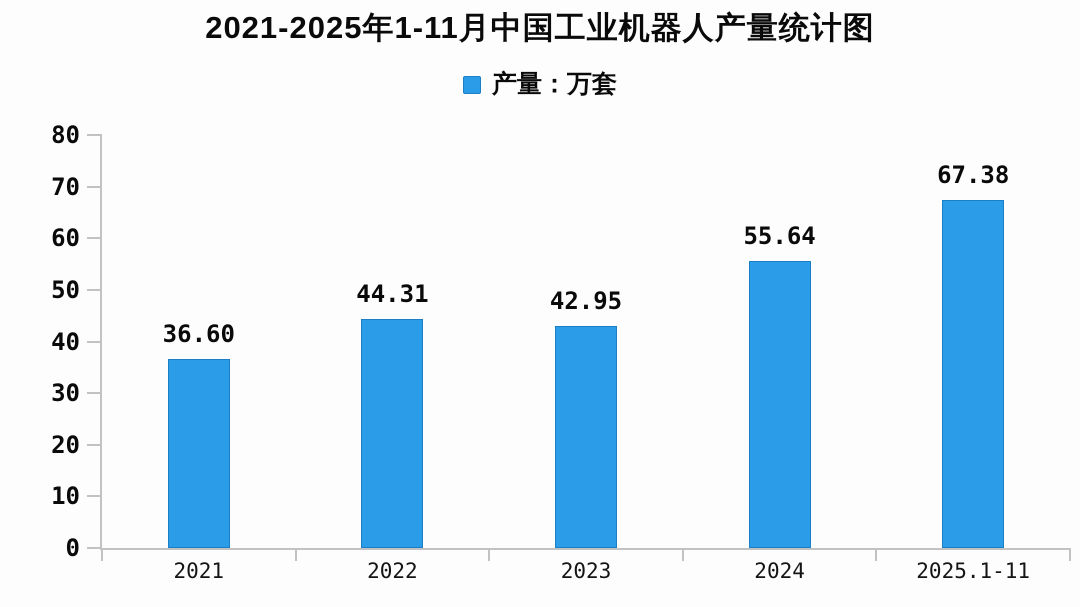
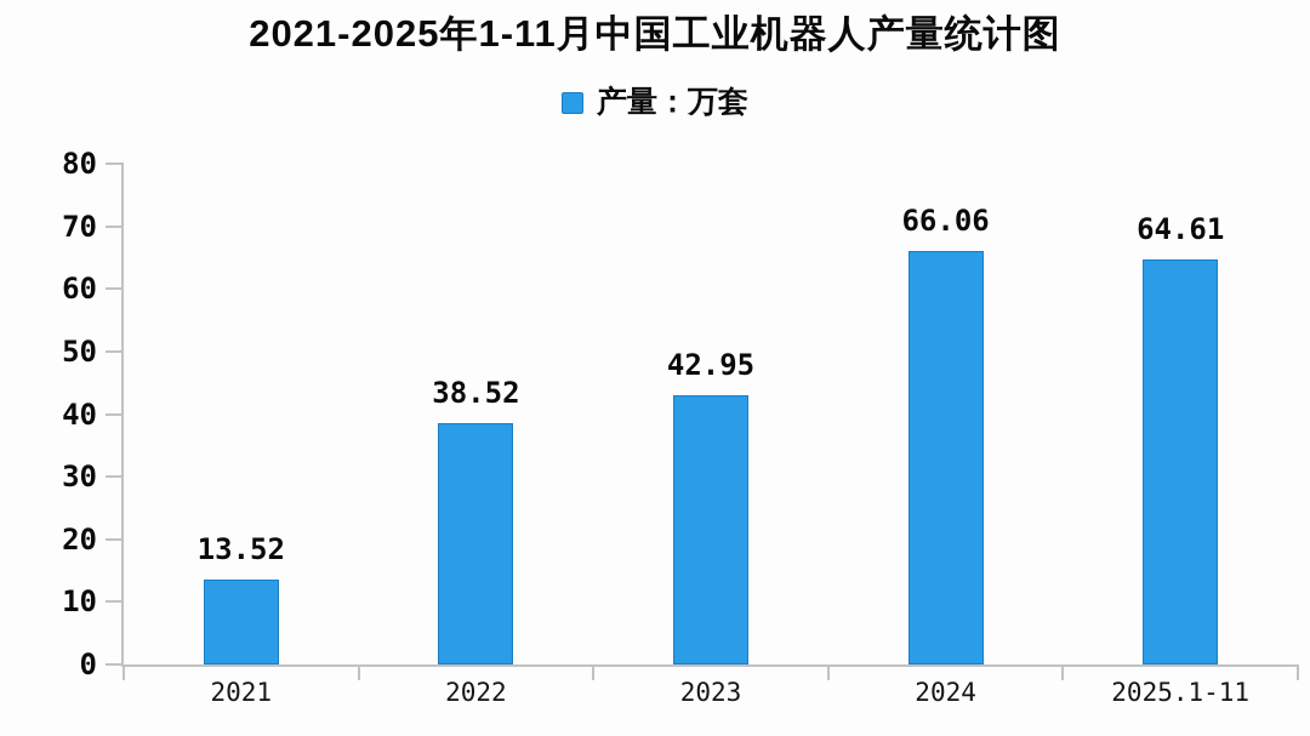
2021: 36.60 -> 13.52
2022: 44.31 -> 38.52
2024: 55.64 -> 66.06
2025.1-11: 67.38 -> 64.61
